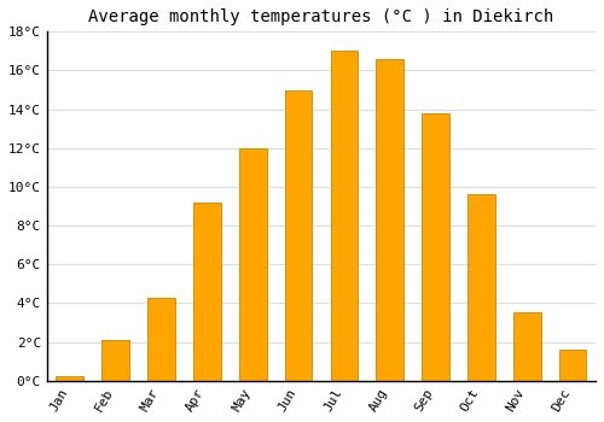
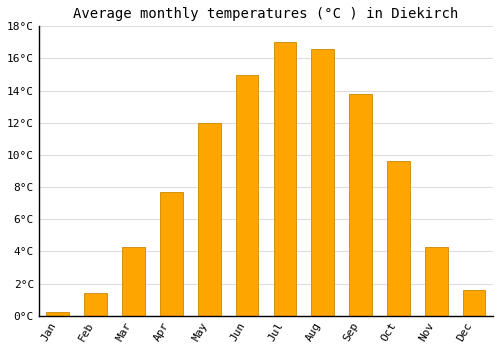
Feb: 2.1°C -> 1.4°C
Apr: 9.2°C -> 7.7°C
Nov: 3.5°C -> 4.3°C
